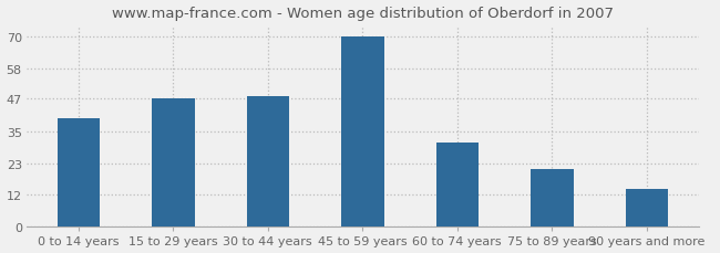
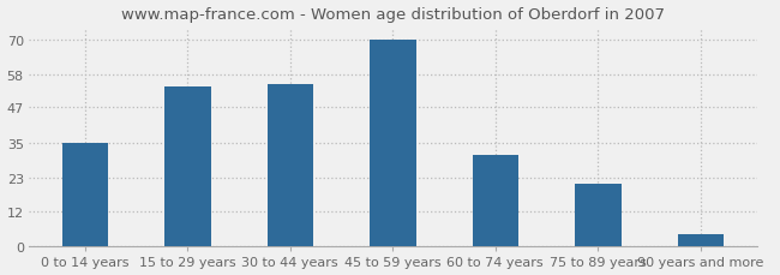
0 to 14 years: 40 -> 35
15 to 29 years: 47 -> 54
30 to 44 years: 48 -> 55
90 years and more: 14 -> 4
